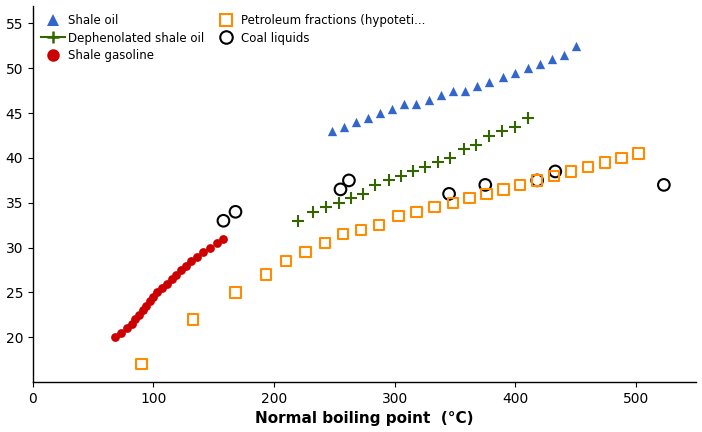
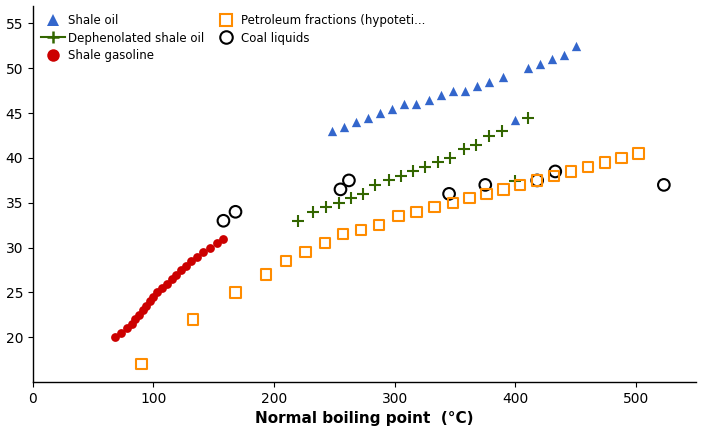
Shale oil/400: 49.5 -> 44.2
Dephenolated shale oil/400: 43.5 -> 37.4
